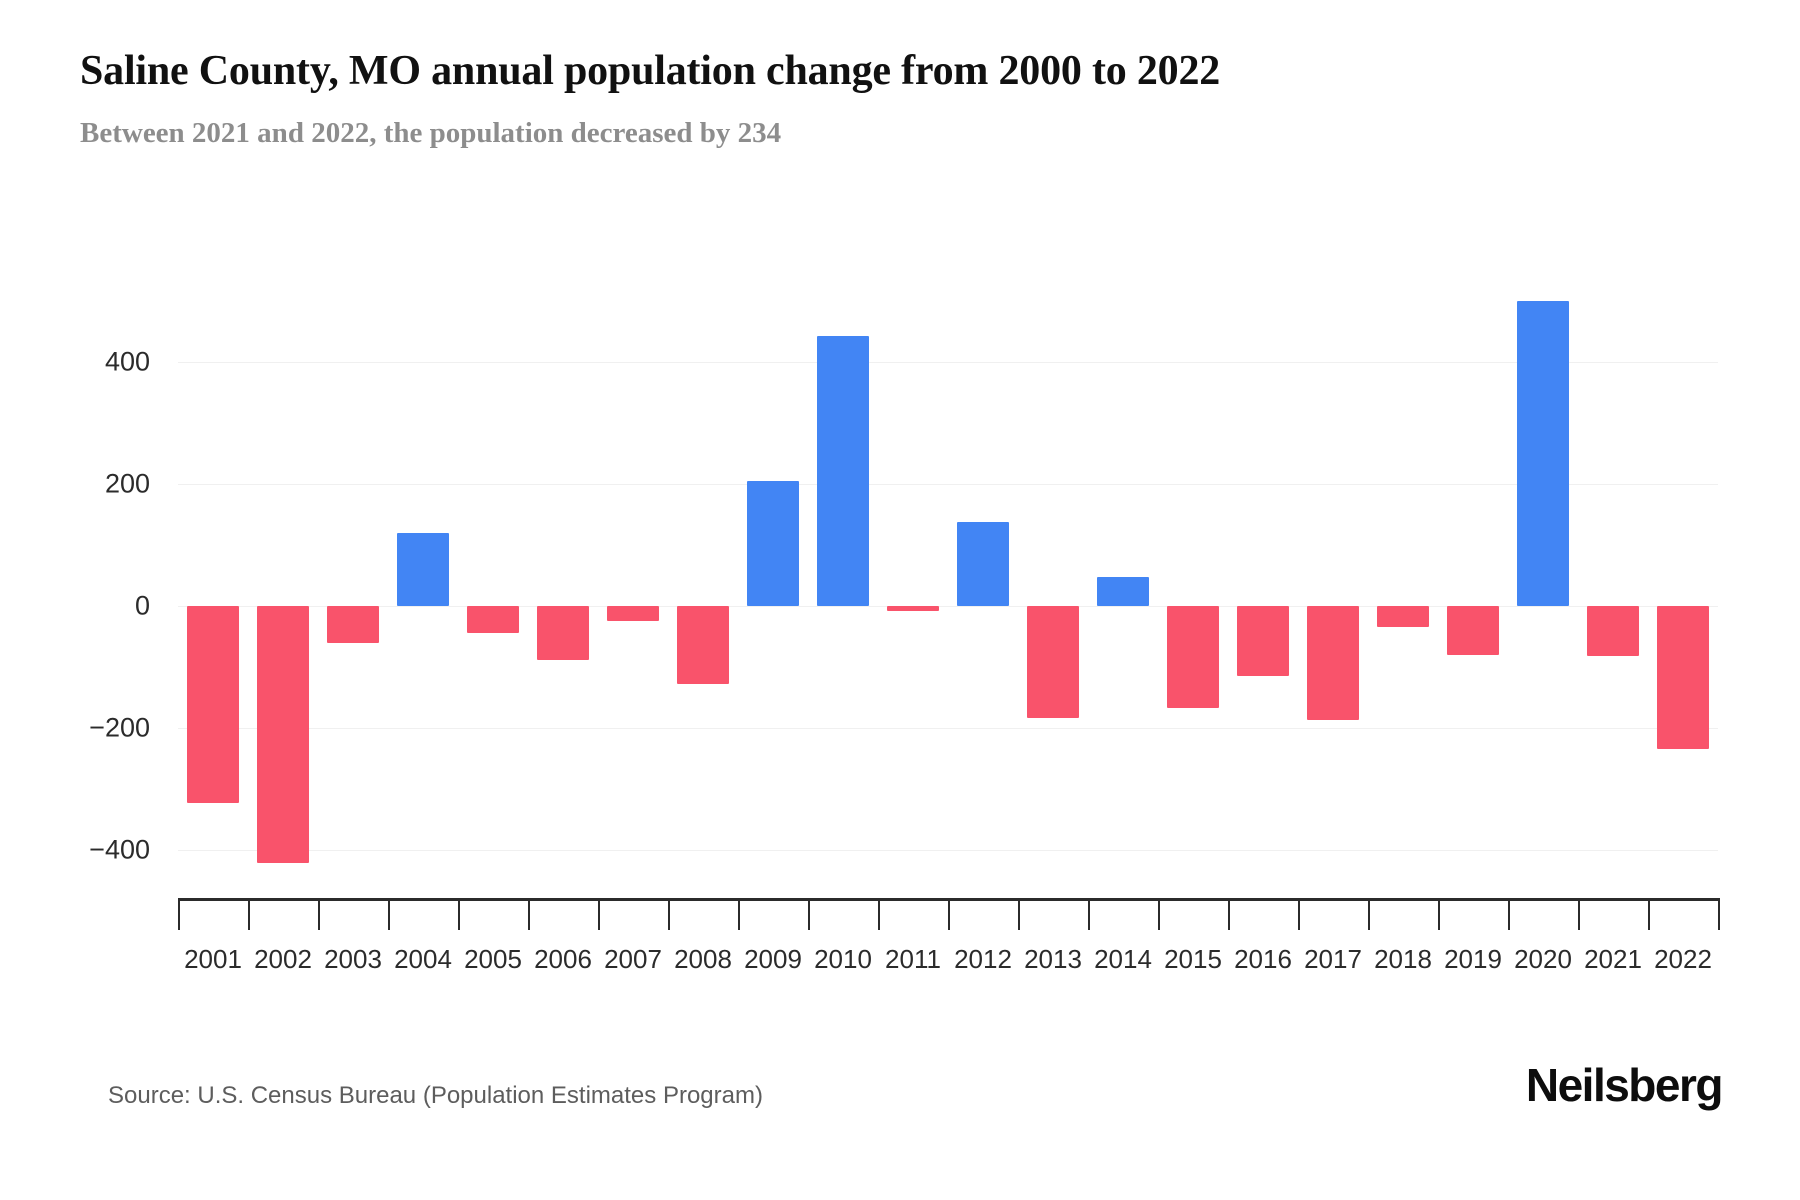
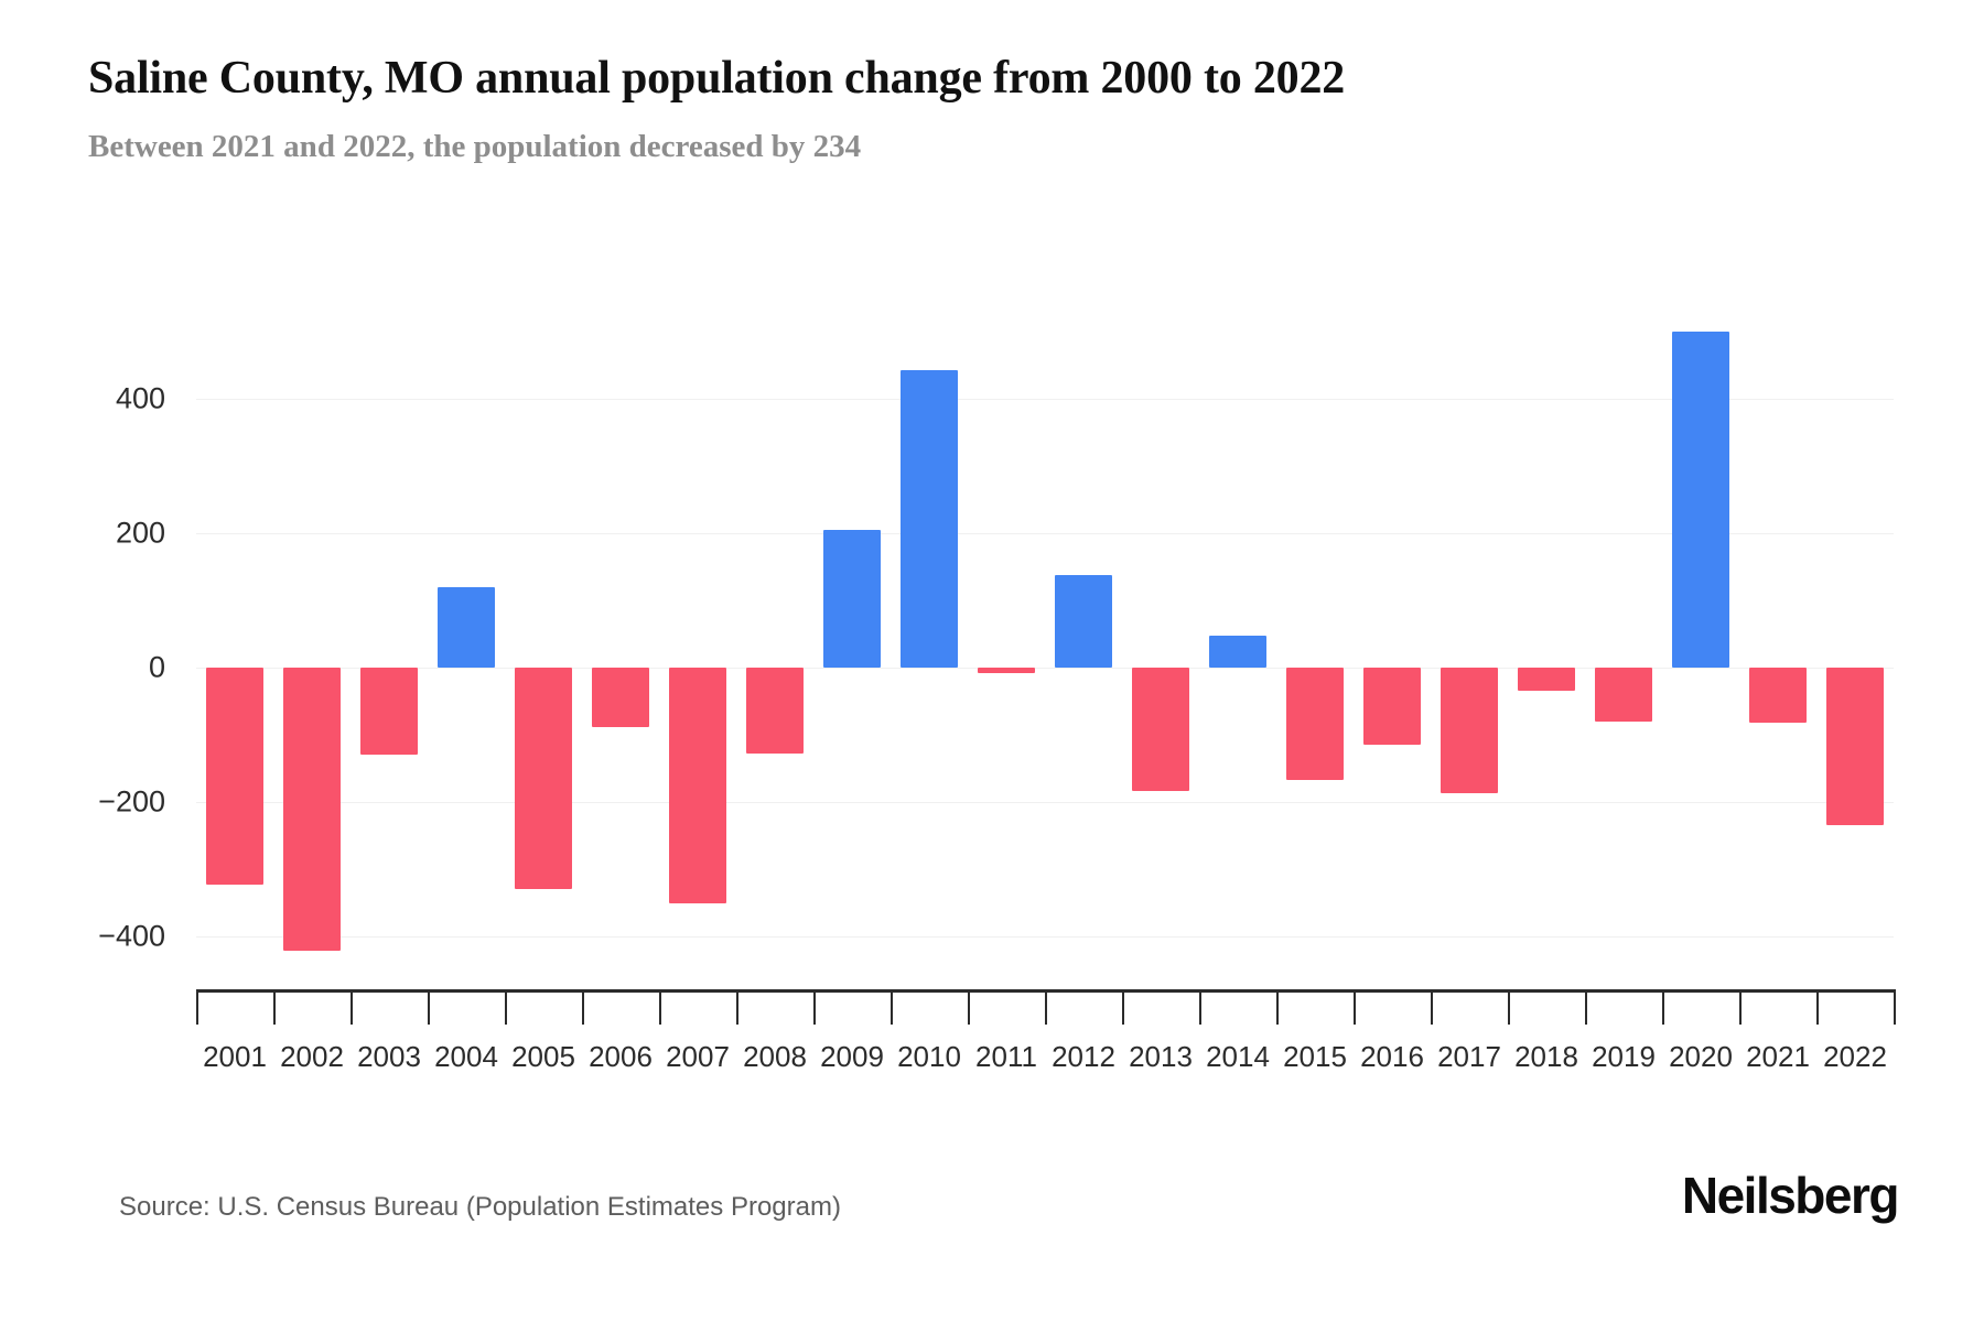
2003: -60 -> -130
2005: -40 -> -330
2007: -20 -> -350
